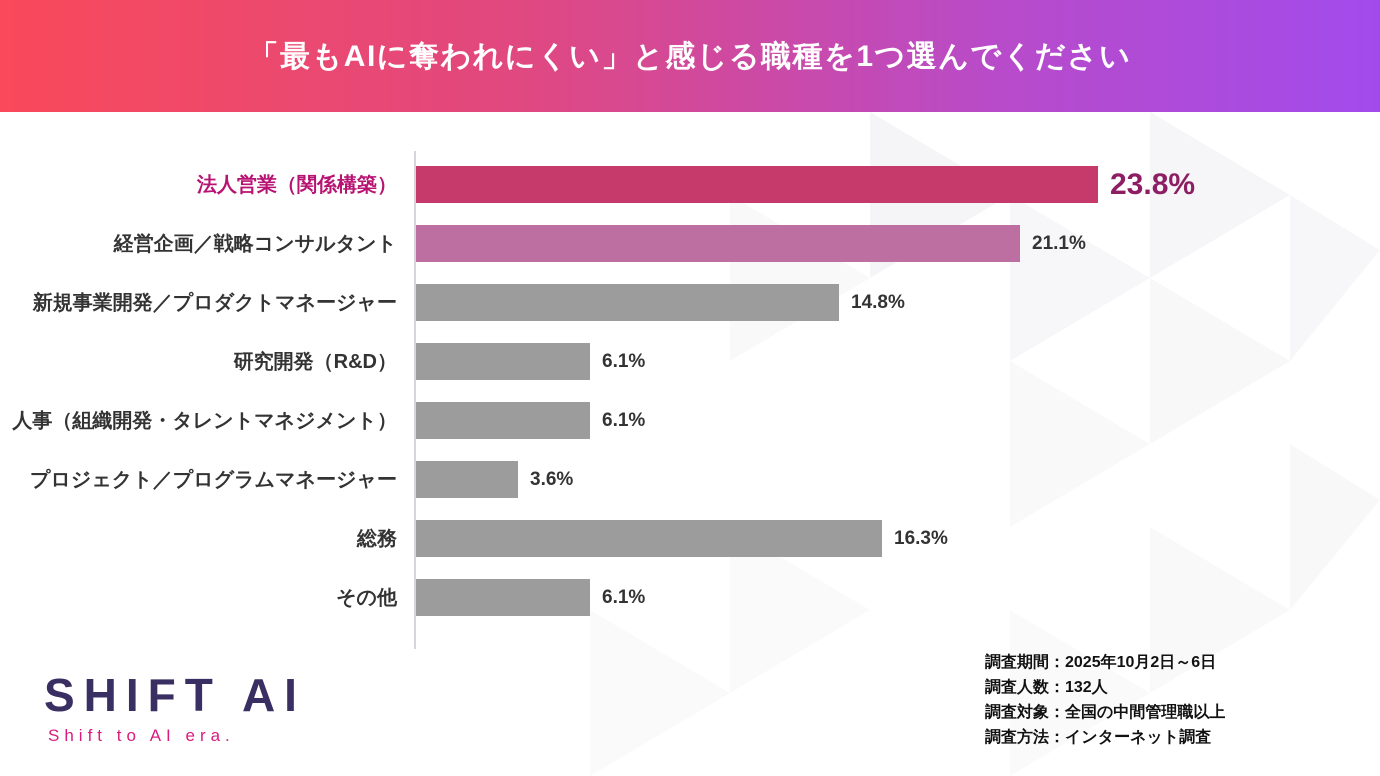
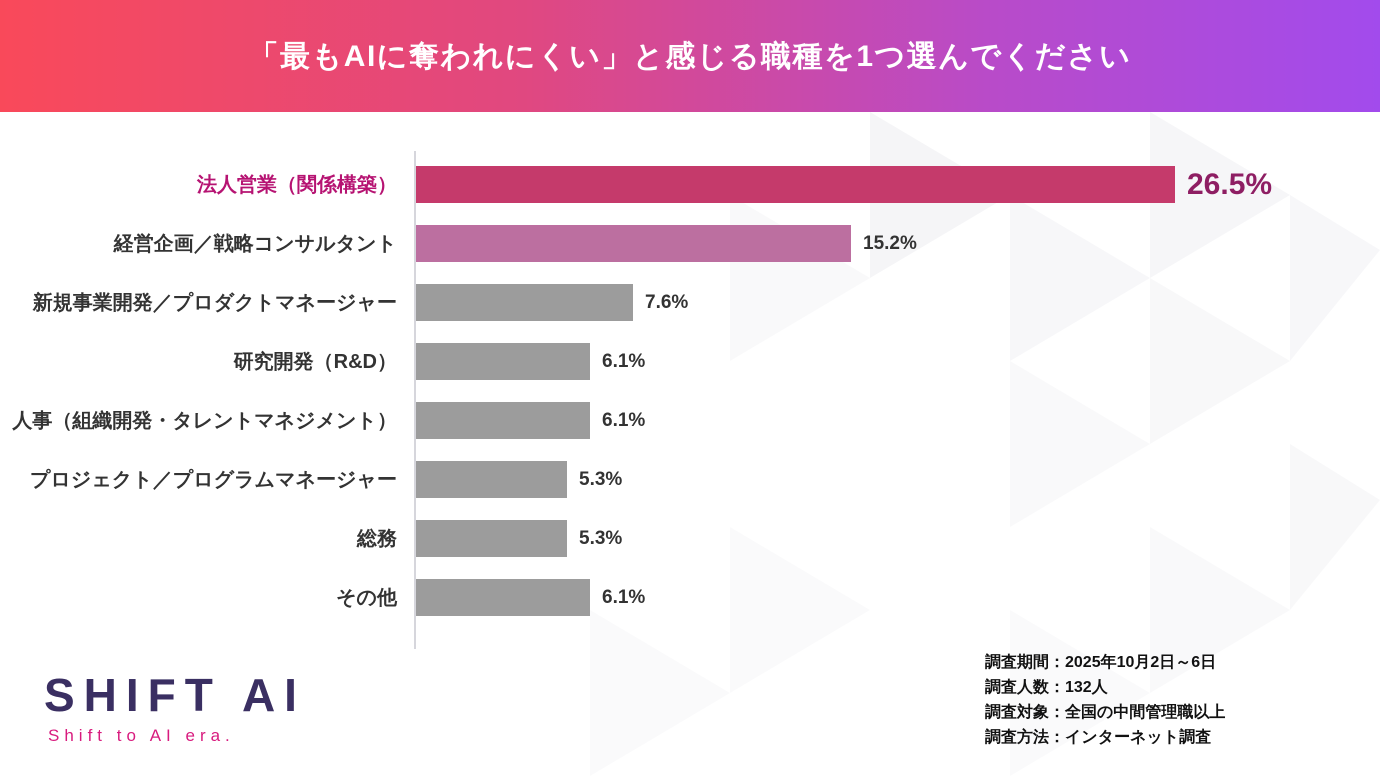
法人営業（関係構築）: 23.8% -> 26.5%
経営企画／戦略コンサルタント: 21.1% -> 15.2%
新規事業開発／プロダクトマネージャー: 14.8% -> 7.6%
プロジェクト／プログラムマネージャー: 3.6% -> 5.3%
総務: 16.3% -> 5.3%
